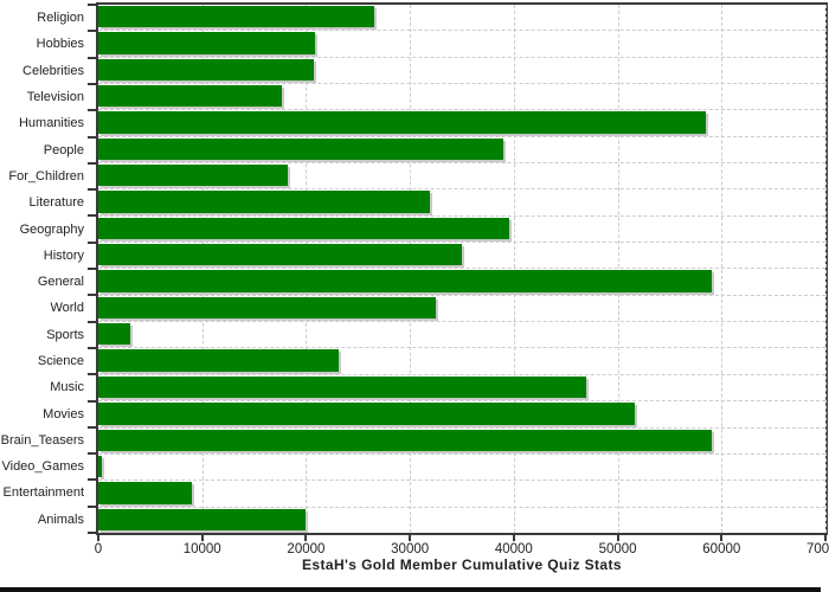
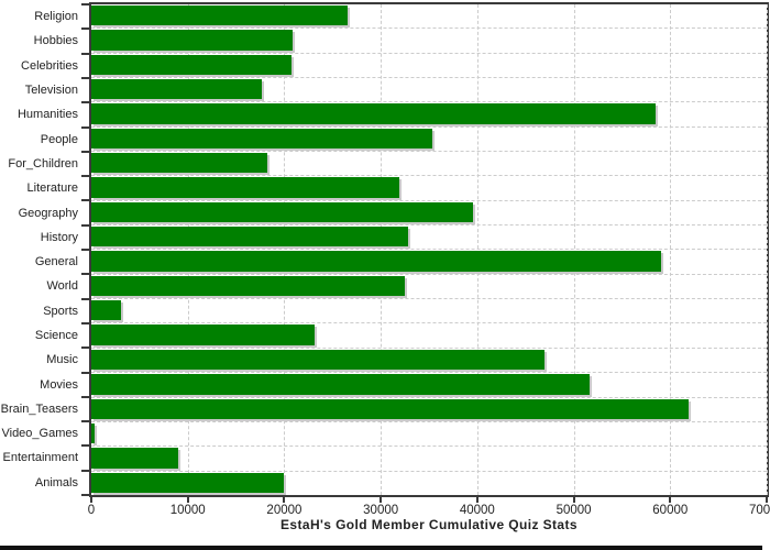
People: 39000 -> 35000
History: 35000 -> 33000
Brain_Teasers: 59000 -> 62000
